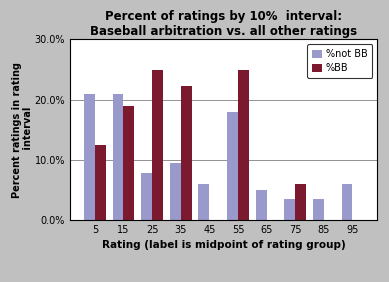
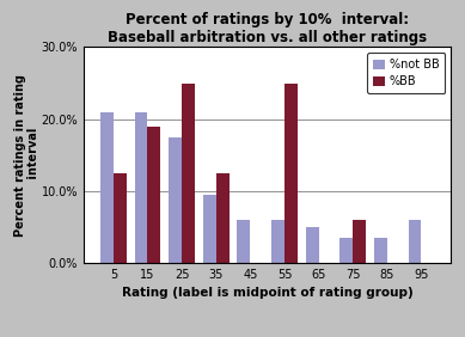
%not BB/25: 7.8% -> 17.5%
%BB/35: 22.2% -> 12.5%
%not BB/55: 18.0% -> 6.0%
